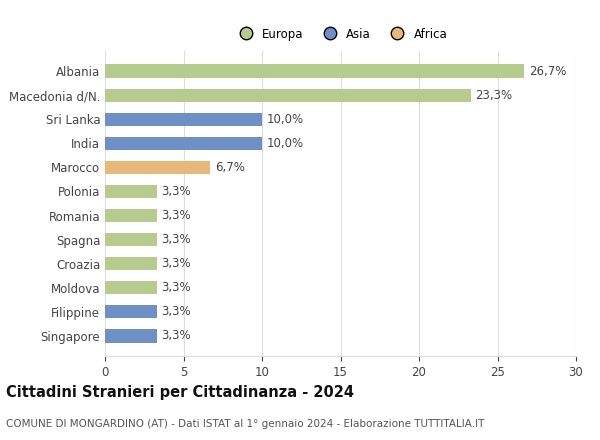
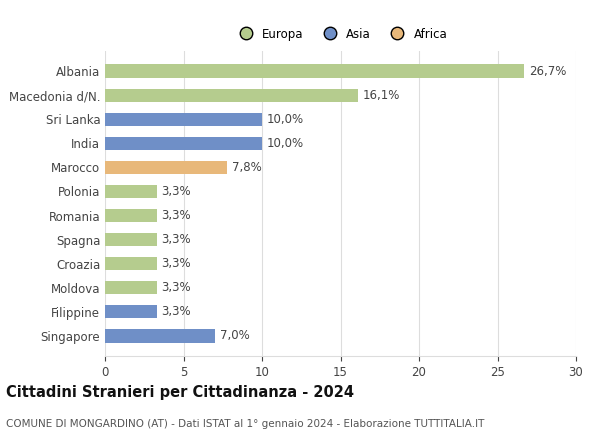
Macedonia d/N.: 23,3% -> 16,1%
Marocco: 6,7% -> 7,8%
Singapore: 3,3% -> 7,0%
